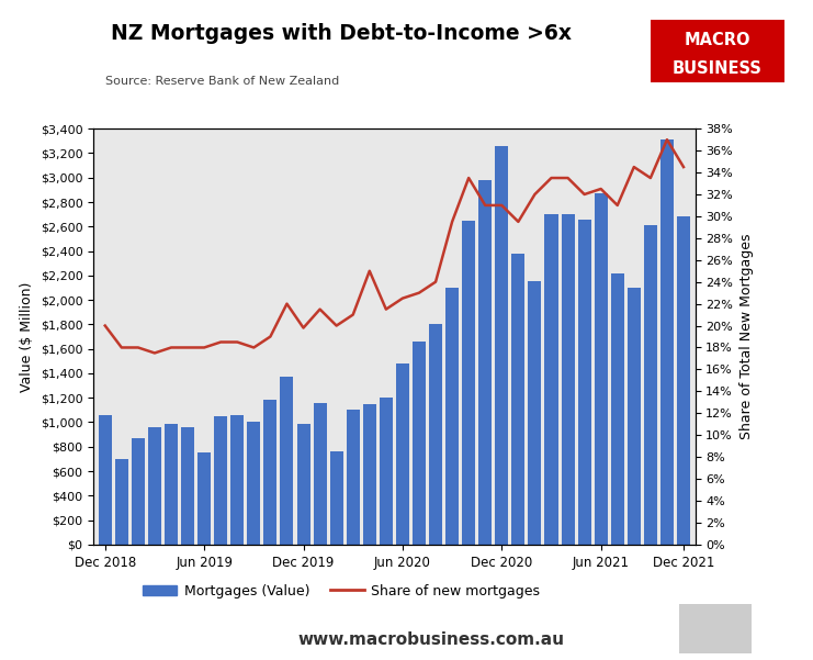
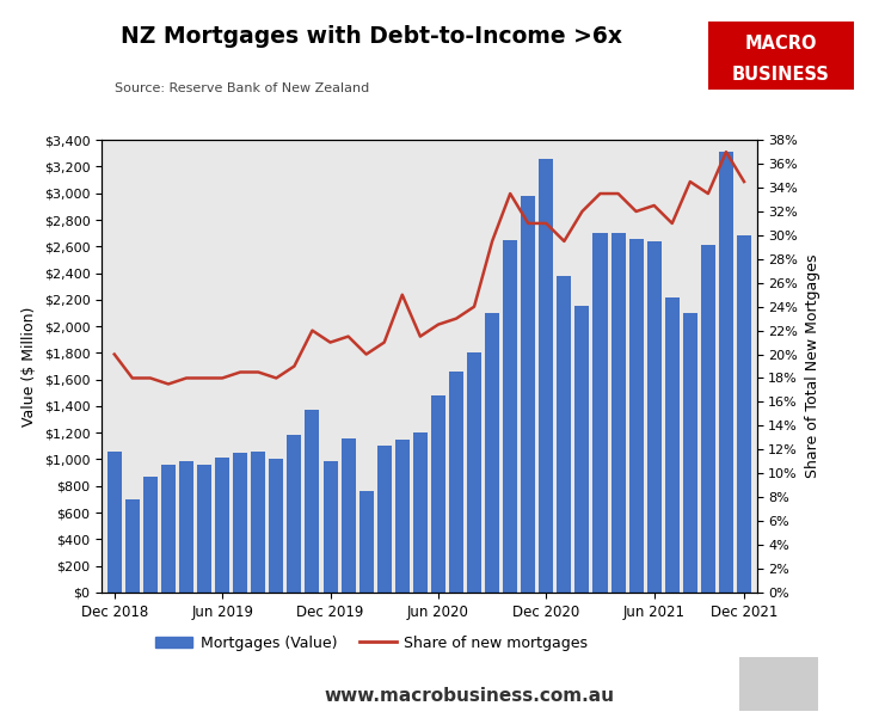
Mortgages (Value)/Jun 2019: $750 -> $1,010
Share of new mortgages/Dec 2019: 19.8% -> 21.0%
Mortgages (Value)/Jun 2021: $2,870 -> $2,640
